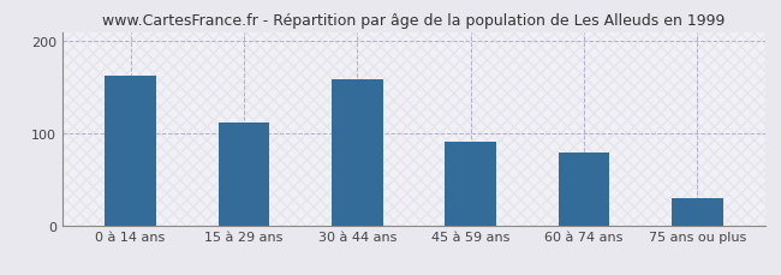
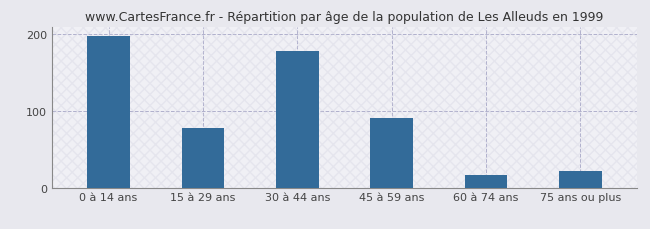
0 à 14 ans: 162 -> 198
15 à 29 ans: 112 -> 78
30 à 44 ans: 158 -> 178
60 à 74 ans: 79 -> 16
75 ans ou plus: 30 -> 22
